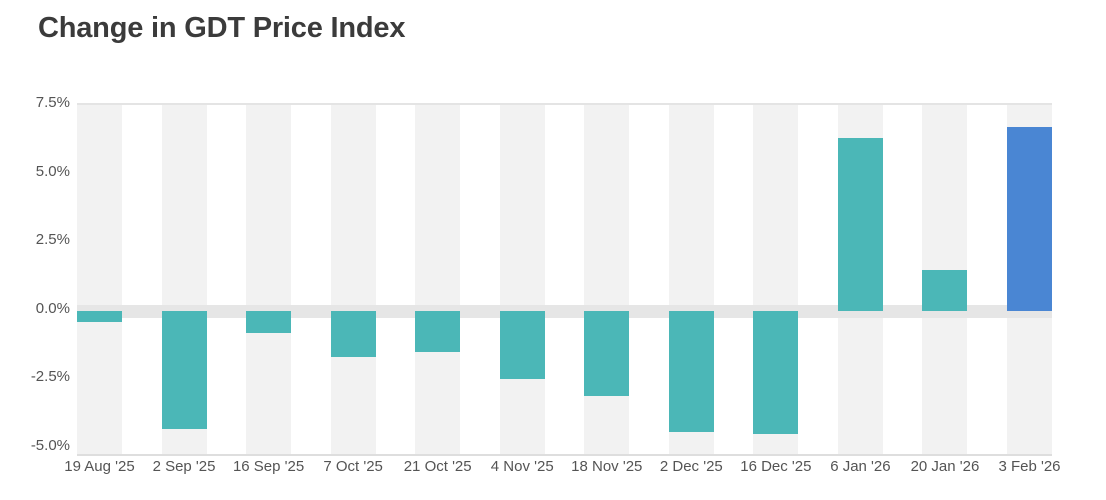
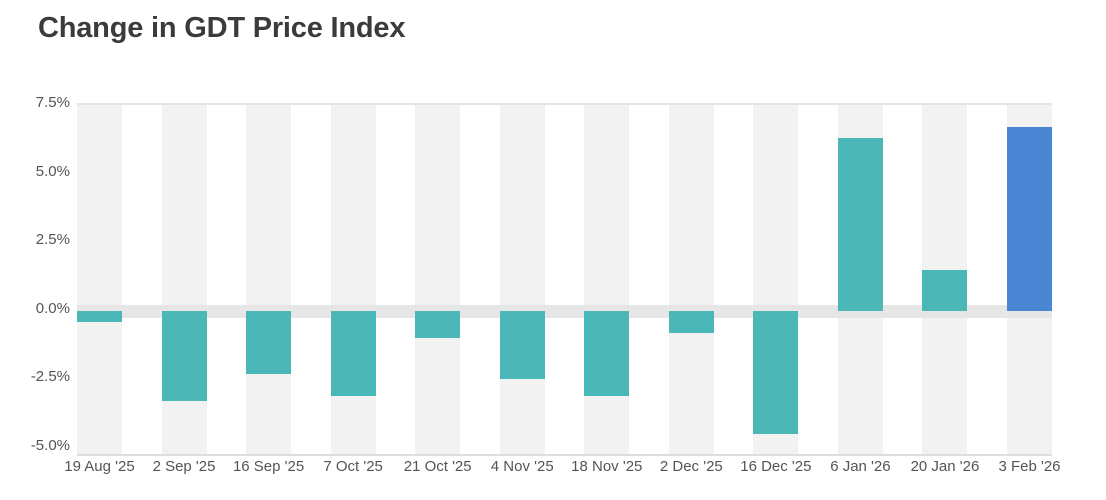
2 Sep '25: -4.3% -> -3.3%
16 Sep '25: -0.8% -> -2.3%
7 Oct '25: -1.7% -> -3.1%
21 Oct '25: -1.5% -> -1.0%
2 Dec '25: -4.4% -> -0.8%
